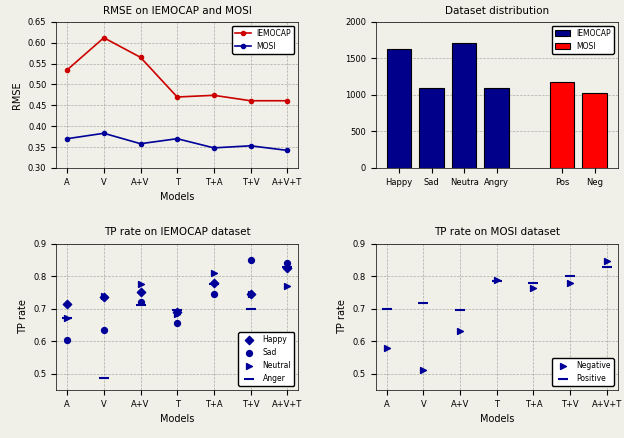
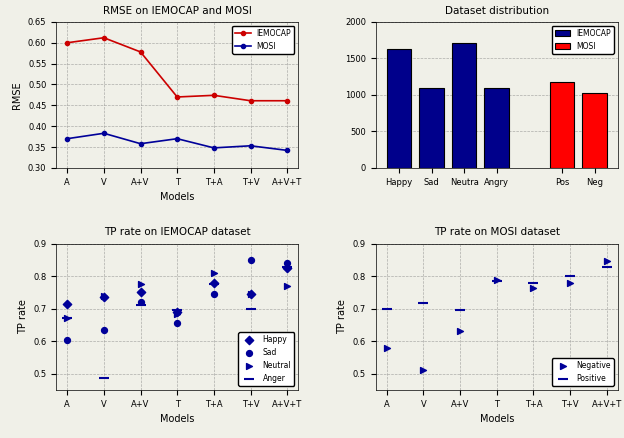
RMSE on IEMOCAP and MOSI/IEMOCAP/A: 0.535 -> 0.600
RMSE on IEMOCAP and MOSI/IEMOCAP/A+V: 0.565 -> 0.578
